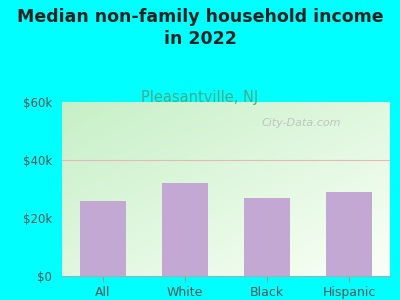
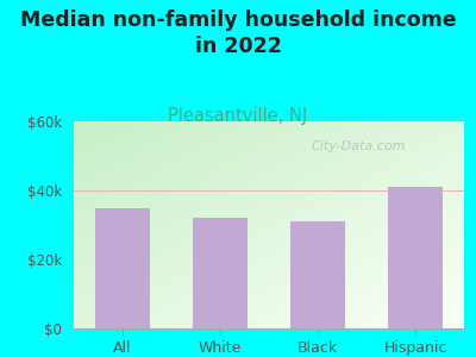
All: $26k -> $35k
Black: $27k -> $31k
Hispanic: $29k -> $41k
